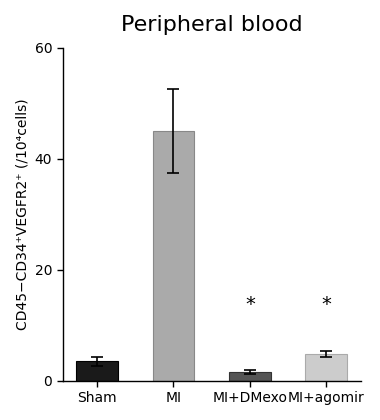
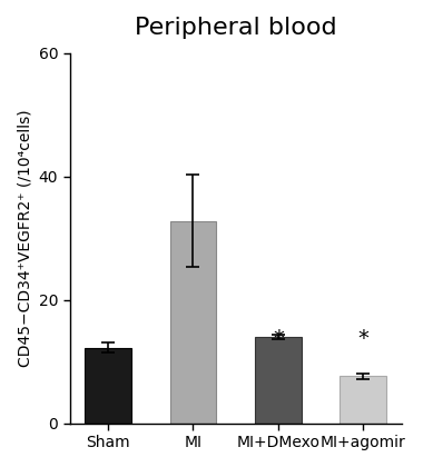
Sham: 3.5 -> 12.2
MI: 45.0 -> 32.8
MI+DMexo: 1.5 -> 14.0
MI+agomir: 4.8 -> 7.6
